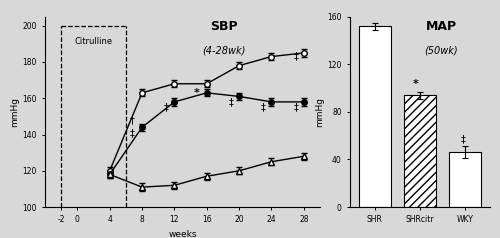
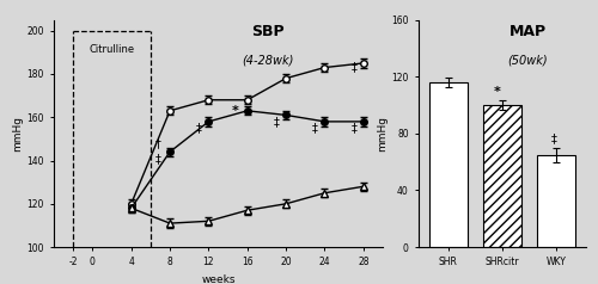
SHR: 152 -> 116
SHRcitr: 94 -> 100
WKY: 46 -> 65
